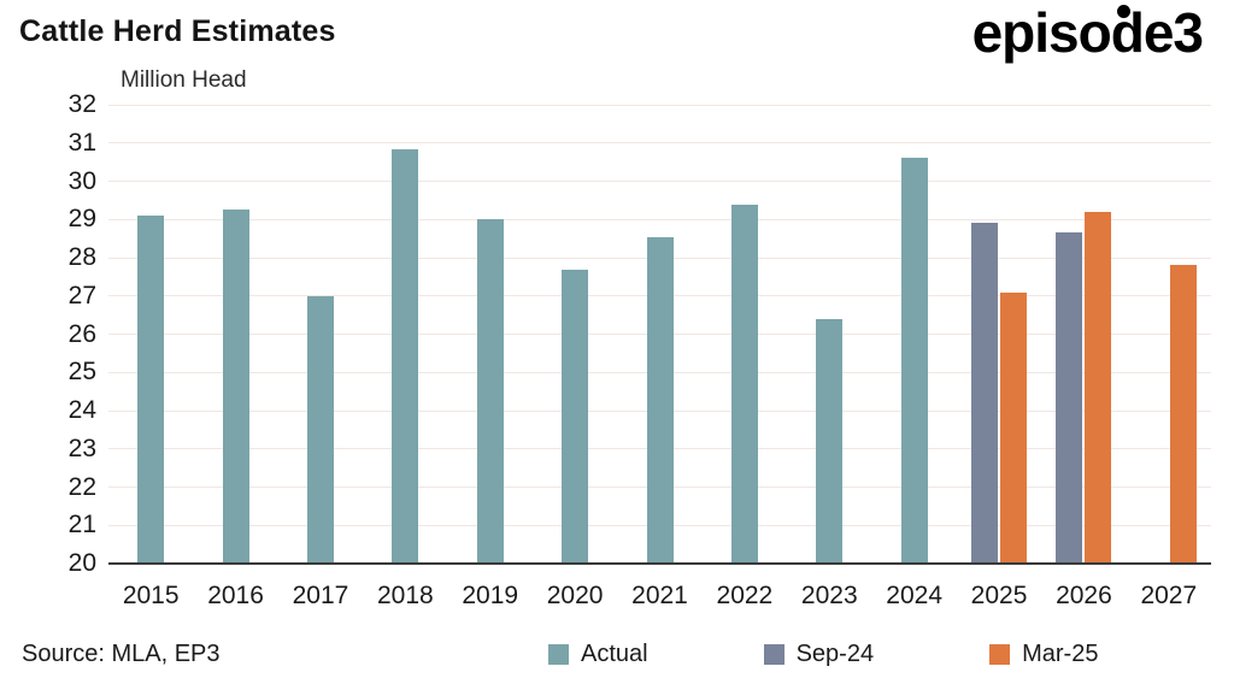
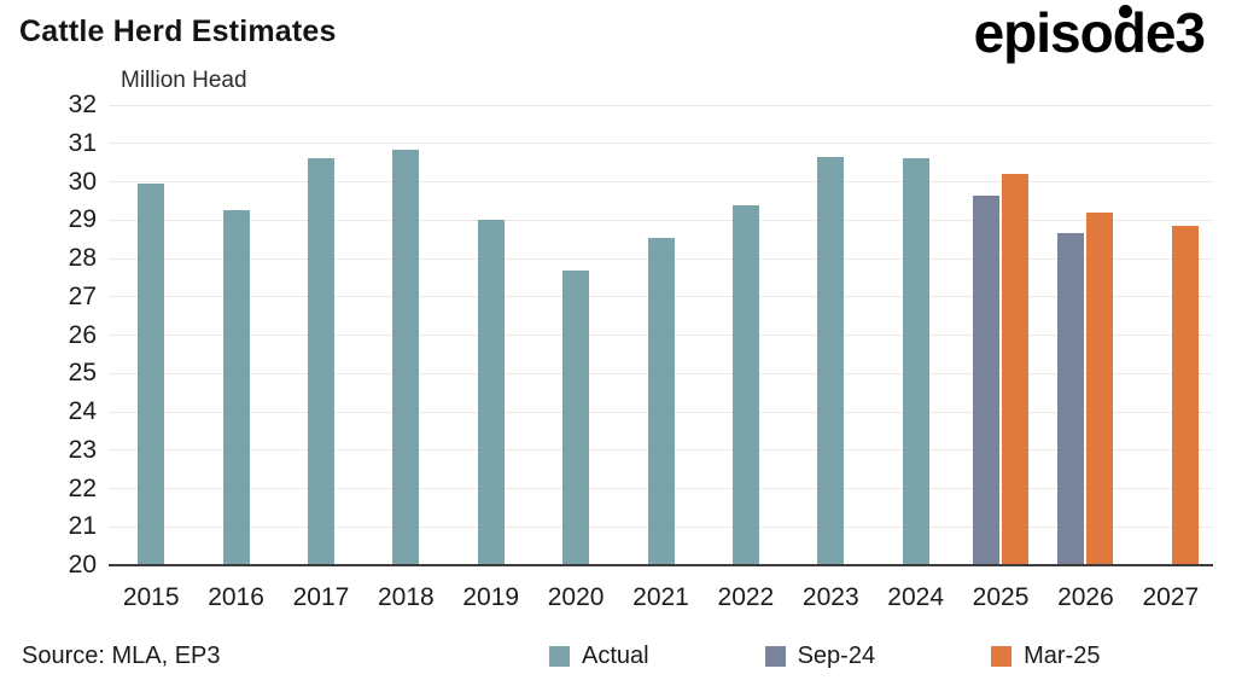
Actual/2015: 29.1 -> 29.9
Actual/2017: 27.0 -> 30.6
Actual/2023: 26.4 -> 30.6
Sep-24/2025: 28.9 -> 29.6
Mar-25/2025: 27.1 -> 30.2
Mar-25/2027: 27.8 -> 28.9
